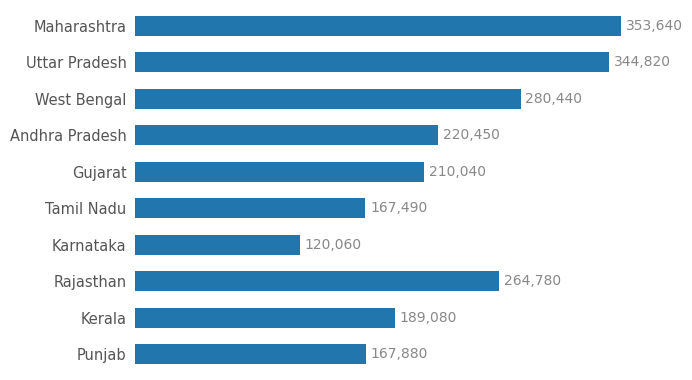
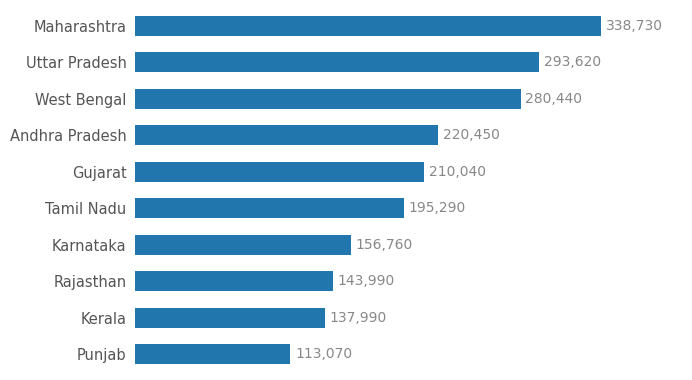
Maharashtra: 353,640 -> 338,730
Uttar Pradesh: 344,820 -> 293,620
Tamil Nadu: 167,490 -> 195,290
Karnataka: 120,060 -> 156,760
Rajasthan: 264,780 -> 143,990
Kerala: 189,080 -> 137,990
Punjab: 167,880 -> 113,070
